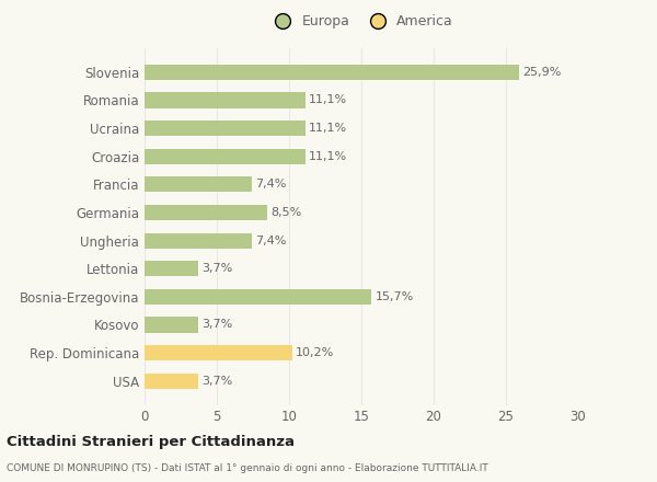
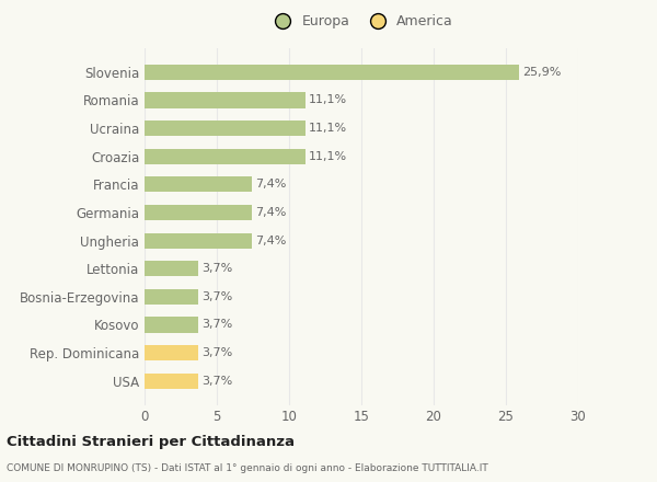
Germania: 8,5% -> 7,4%
Bosnia-Erzegovina: 15,7% -> 3,7%
Rep. Dominicana: 10,2% -> 3,7%
